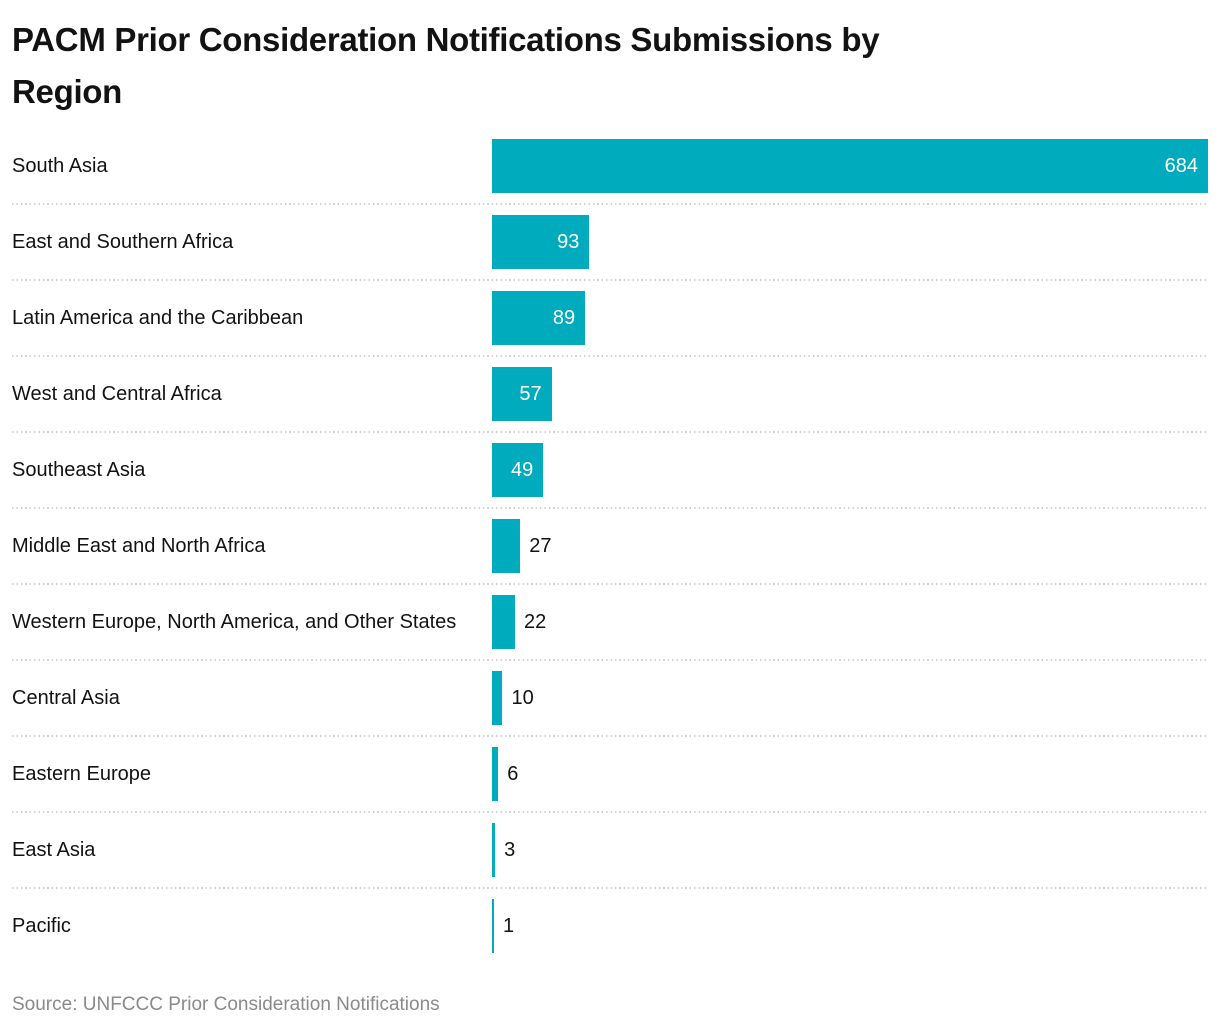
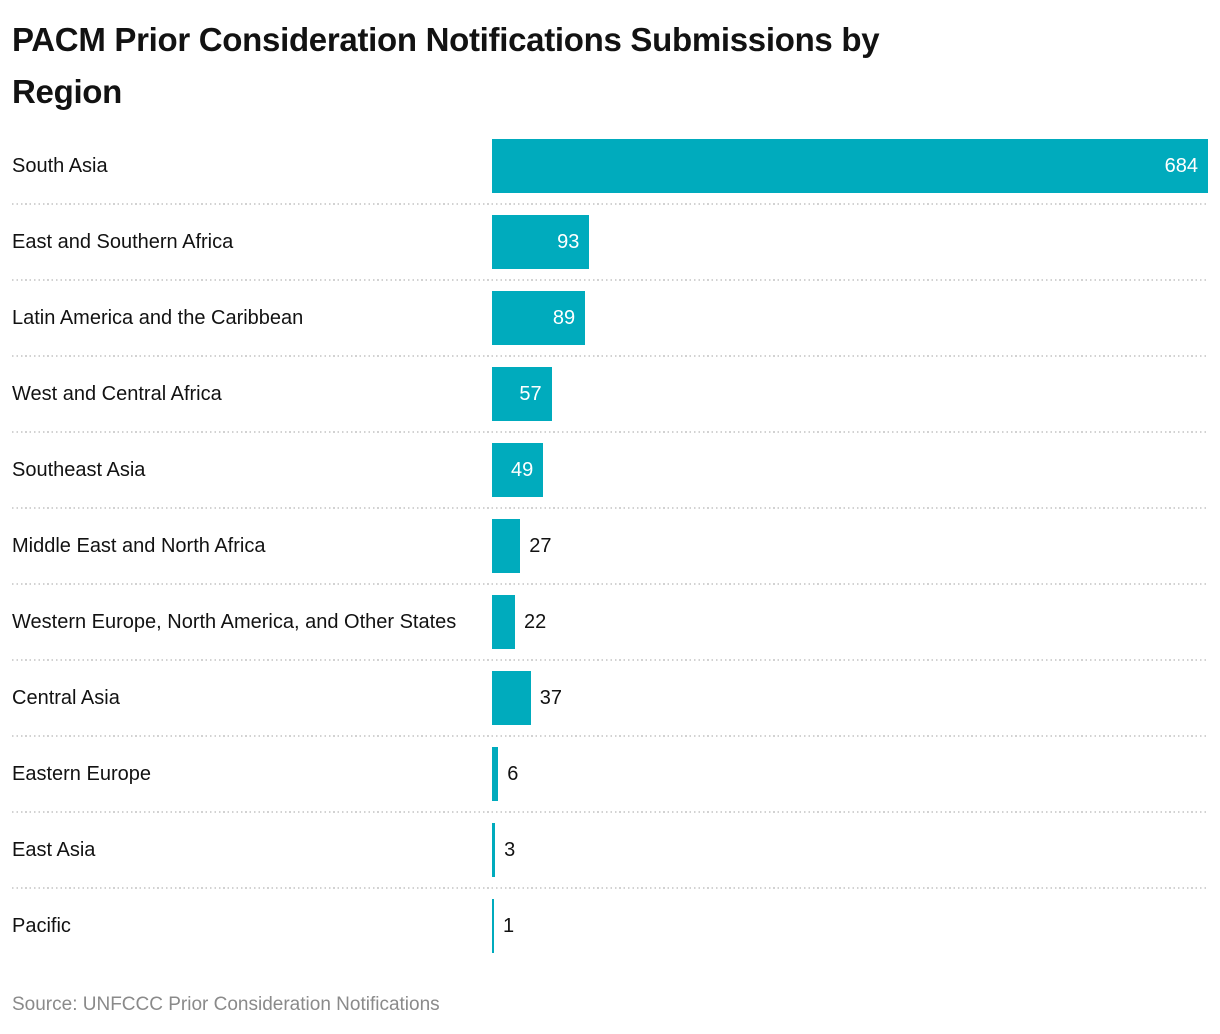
Central Asia: 10 -> 37
